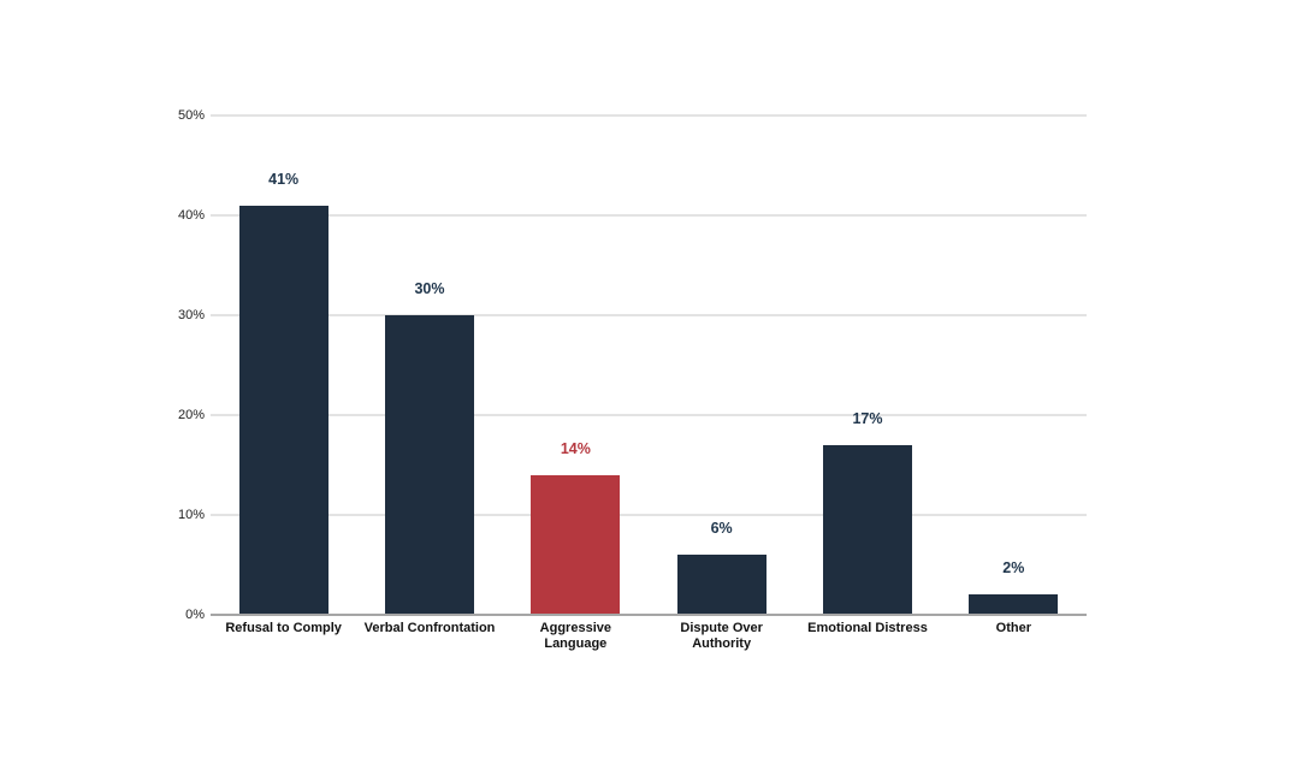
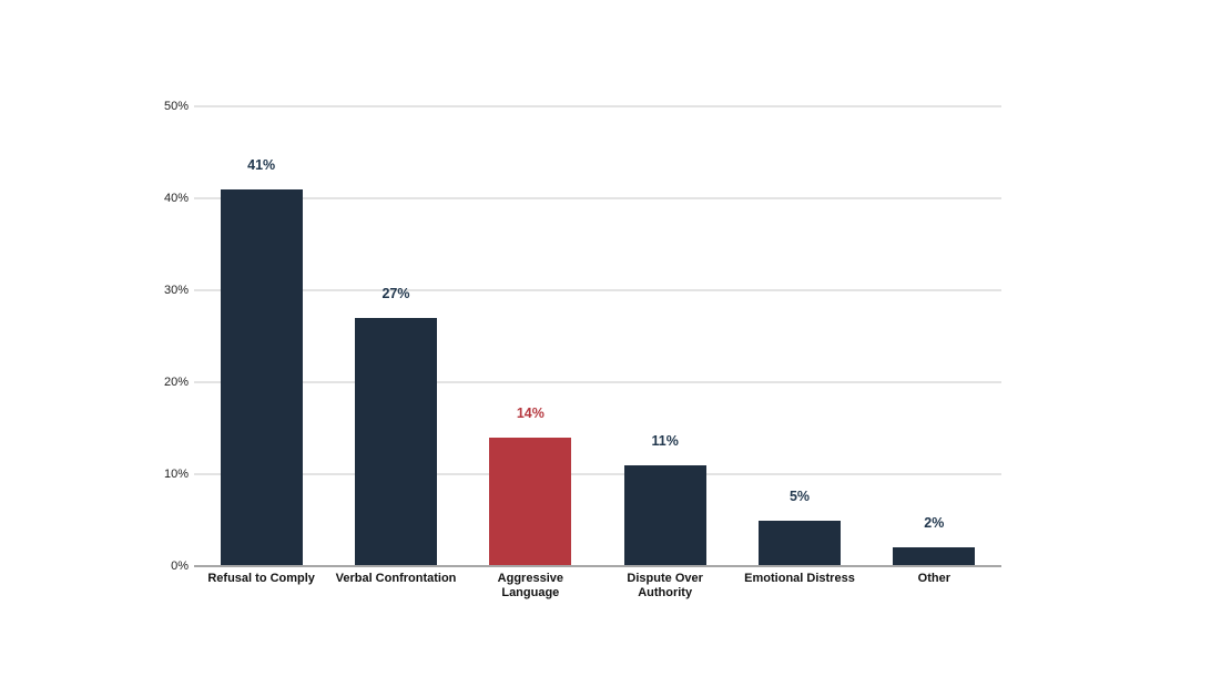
Verbal Confrontation: 30% -> 27%
Dispute Over Authority: 6% -> 11%
Emotional Distress: 17% -> 5%
